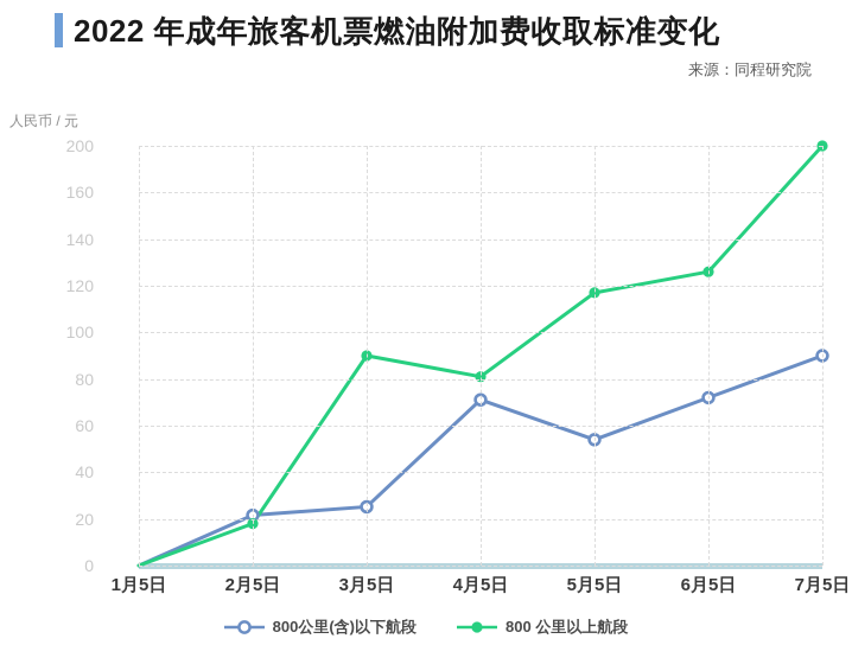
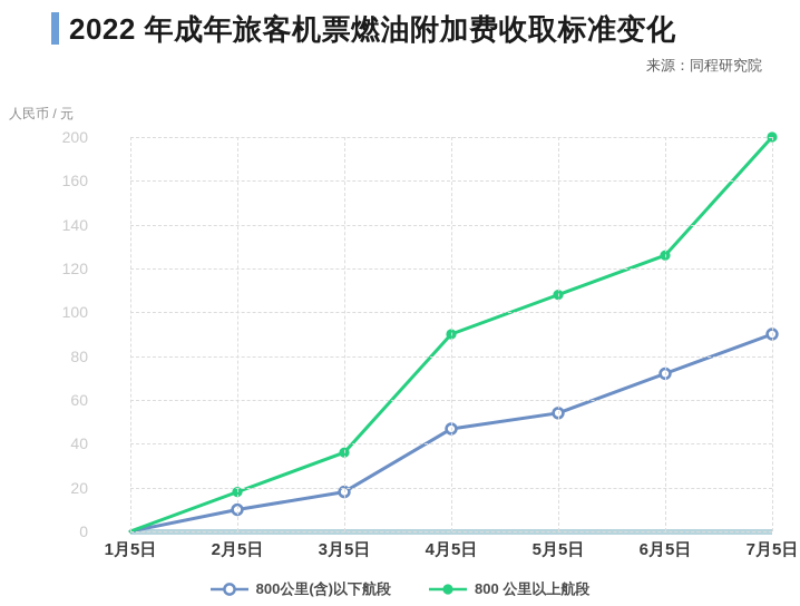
800公里(含)以下航段/2月5日: 24 -> 11
800公里(含)以下航段/3月5日: 28 -> 20
800 公里以上航段/3月5日: 100 -> 40
800公里(含)以下航段/4月5日: 79 -> 52
800 公里以上航段/4月5日: 90 -> 100
800 公里以上航段/5月5日: 130 -> 120
